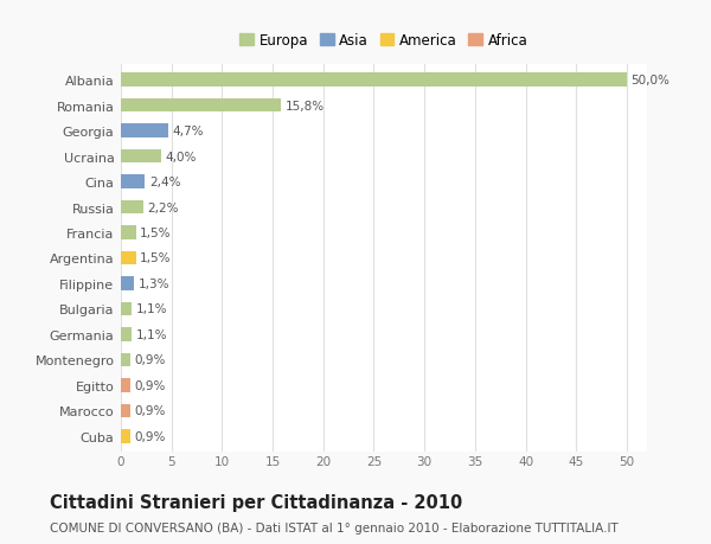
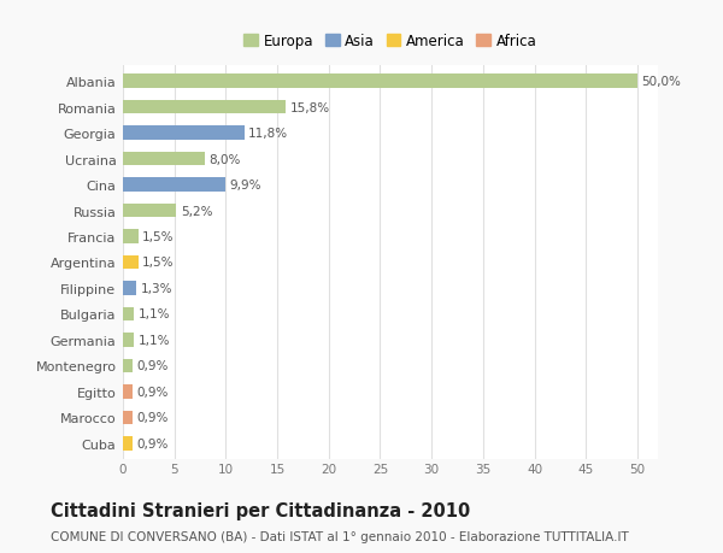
Georgia: 4,7% -> 11,8%
Ucraina: 4,0% -> 8,0%
Cina: 2,4% -> 9,9%
Russia: 2,2% -> 5,2%
